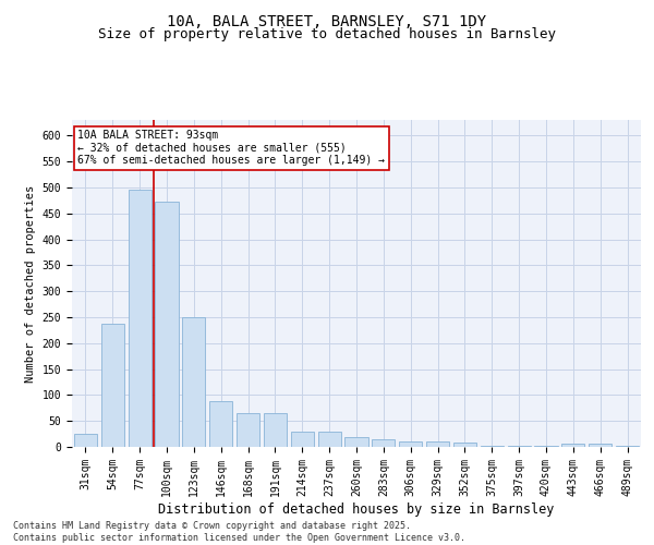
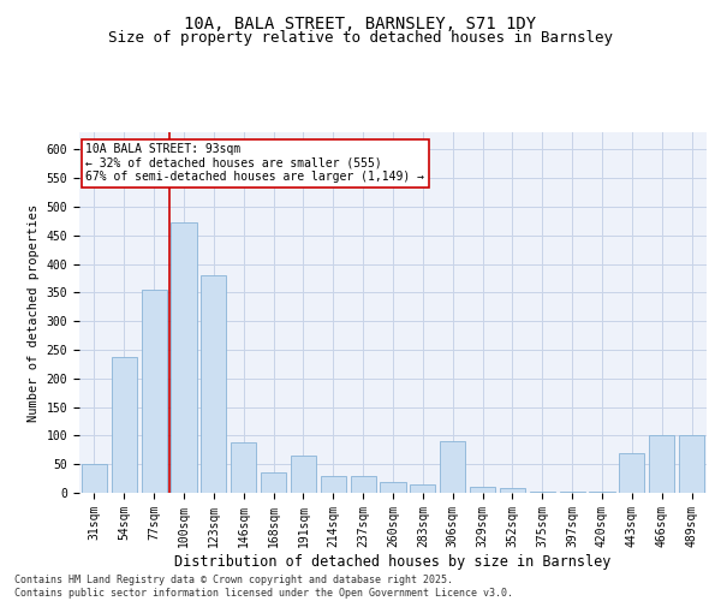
31sqm: 25 -> 50
77sqm: 495 -> 355
123sqm: 250 -> 380
168sqm: 65 -> 35
306sqm: 10 -> 90
443sqm: 6 -> 70
466sqm: 6 -> 100
489sqm: 3 -> 100
